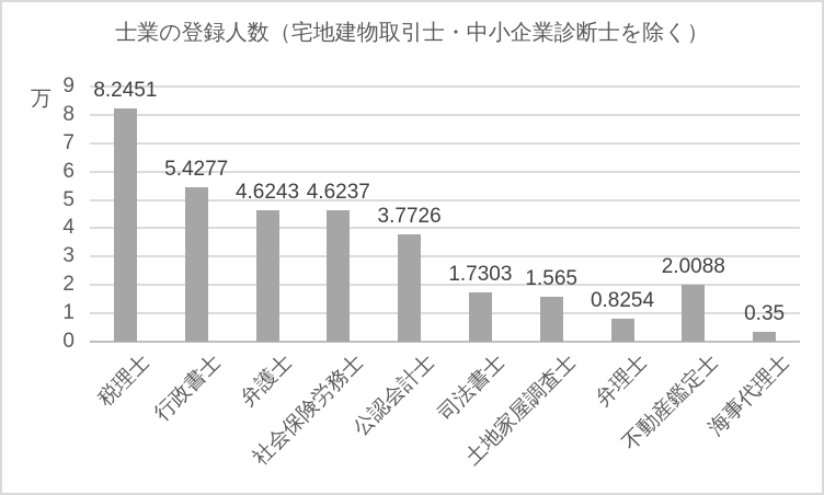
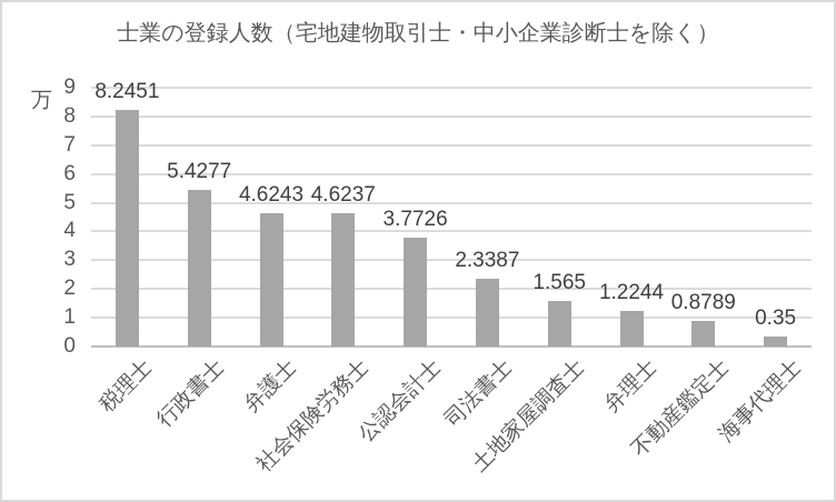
司法書士: 1.7303 -> 2.3387
弁理士: 0.8254 -> 1.2244
不動産鑑定士: 2.0088 -> 0.8789
